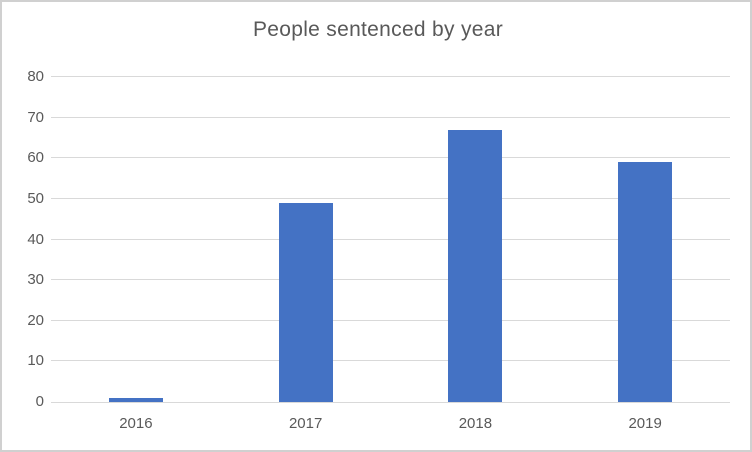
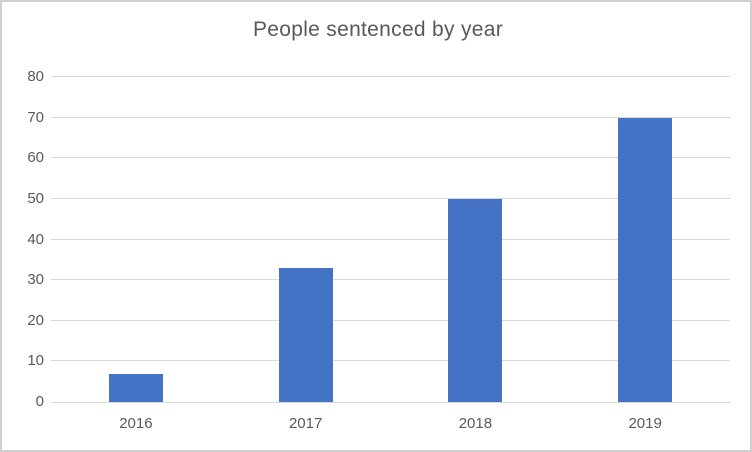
2016: 1 -> 7
2017: 49 -> 33
2018: 67 -> 50
2019: 59 -> 70
